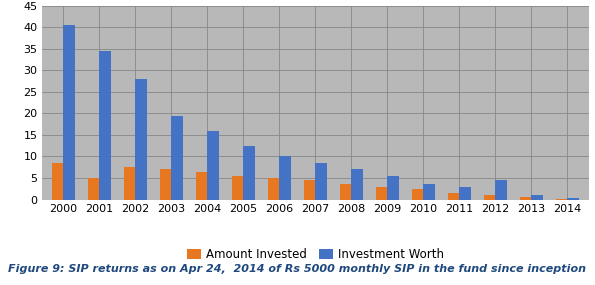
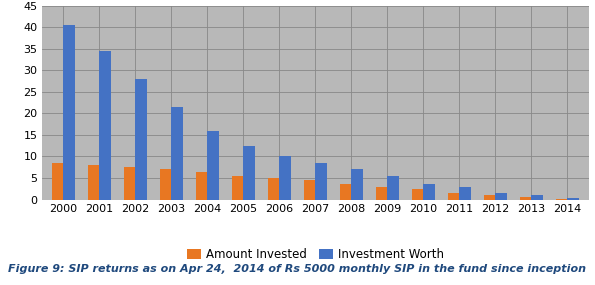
Amount Invested/2001: 5.0 -> 8.0
Investment Worth/2003: 19.5 -> 21.5
Investment Worth/2012: 4.5 -> 1.5
